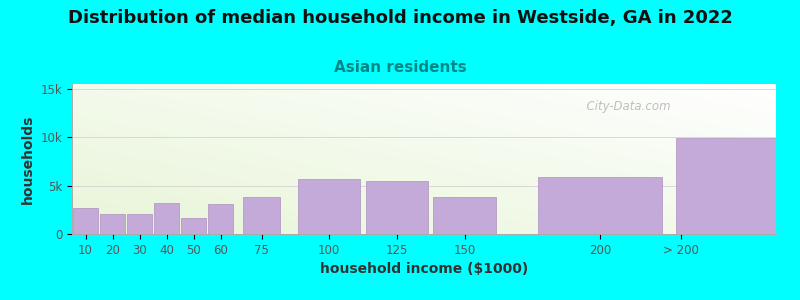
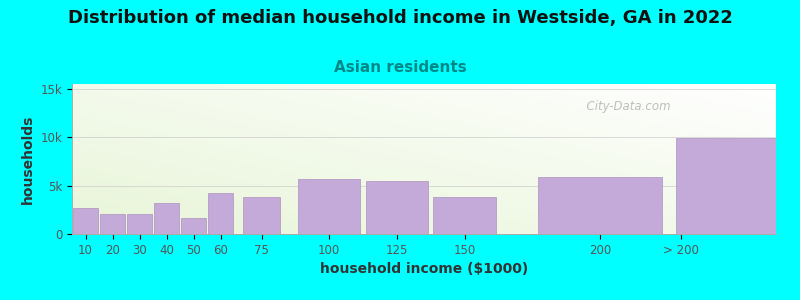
60: 3.1k -> 4.2k
